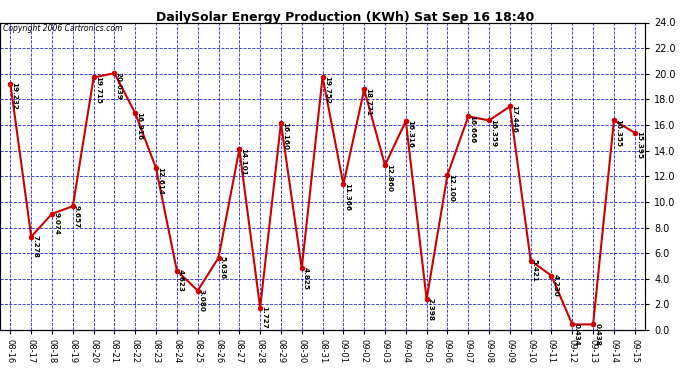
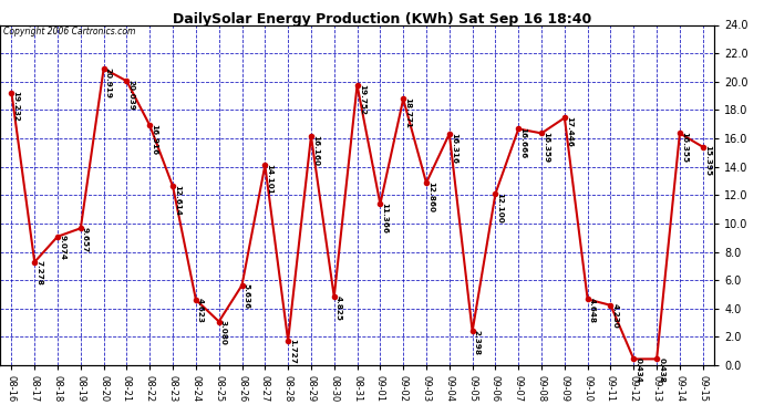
08-20: 19.715 -> 20.919
09-10: 5.421 -> 4.648
